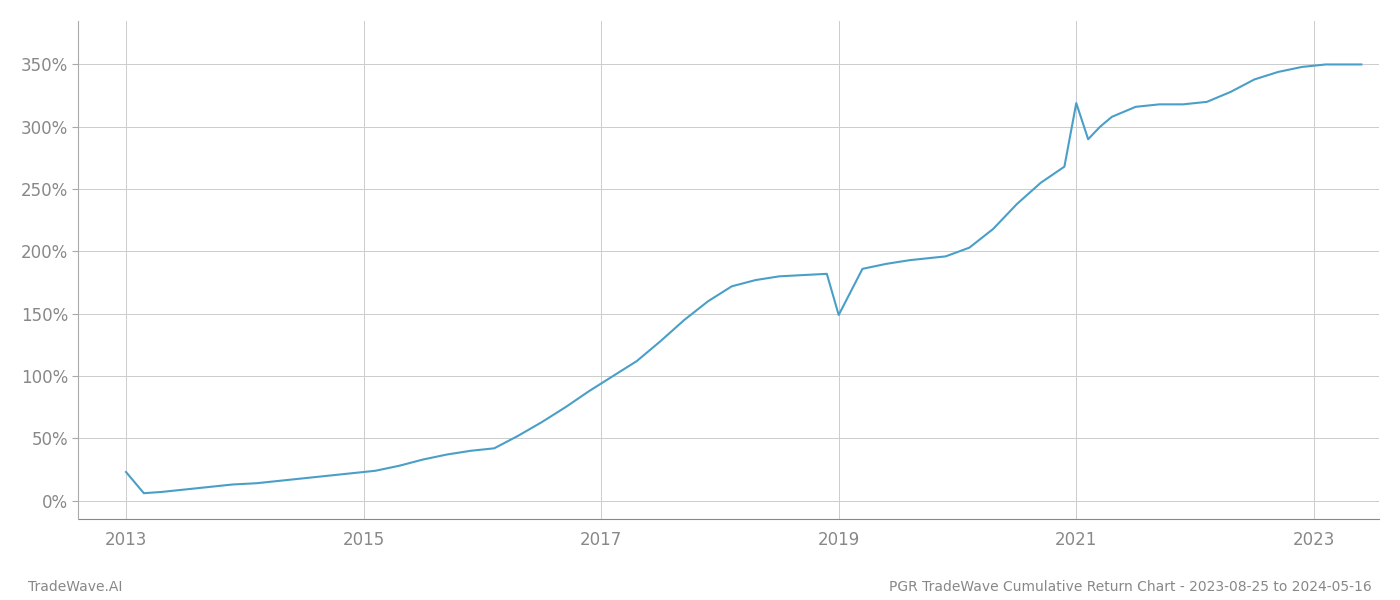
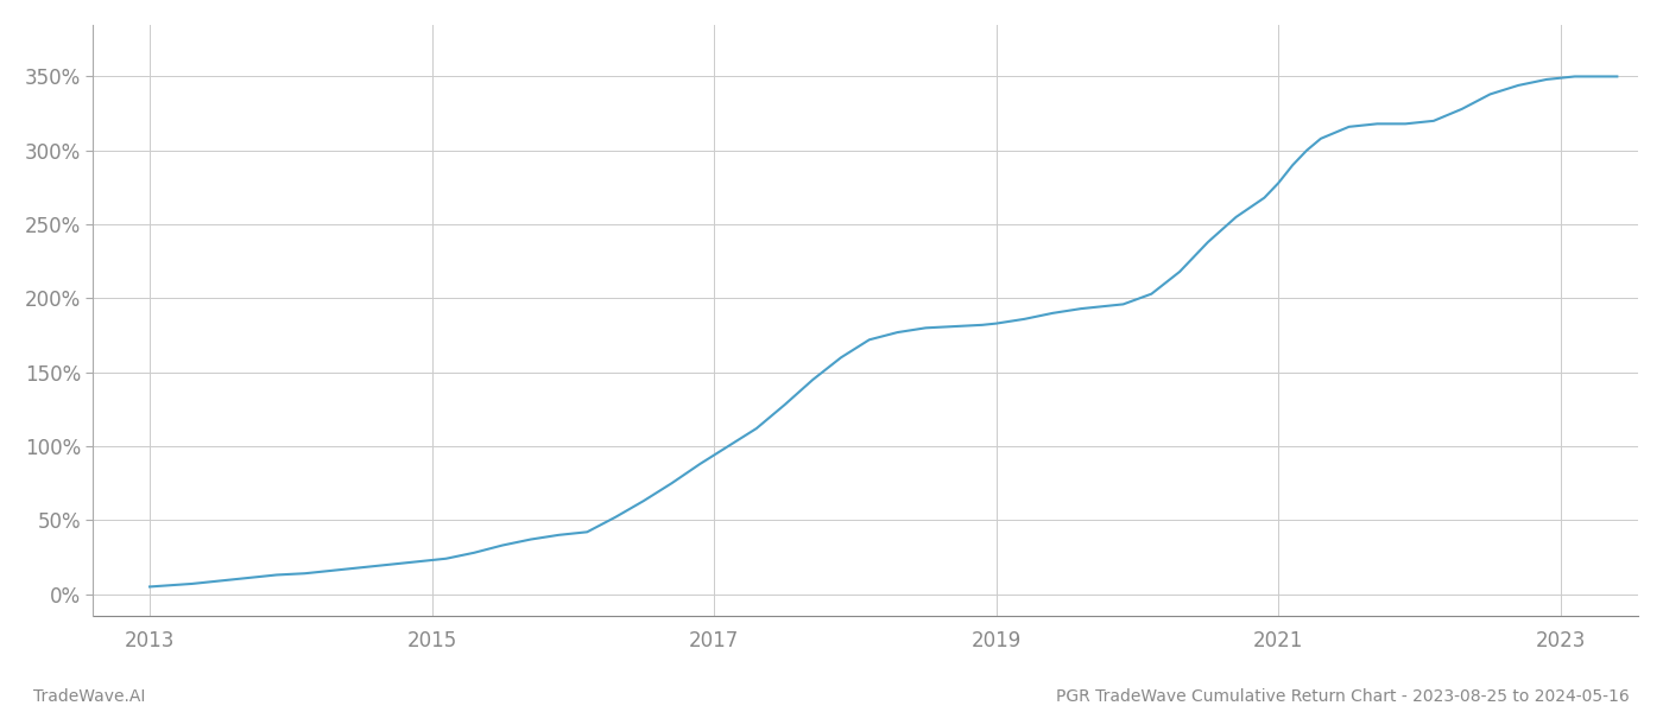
2013: 23% -> 5%
2019: 149% -> 183%
2021: 319% -> 278%
